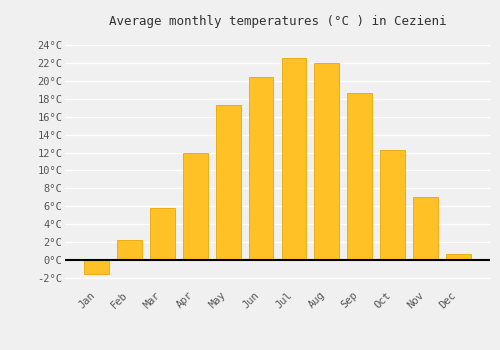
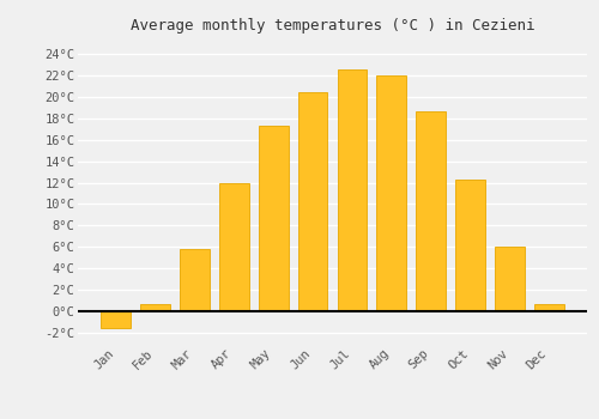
Feb: 2.2°C -> 0.7°C
Nov: 7.0°C -> 6.0°C
